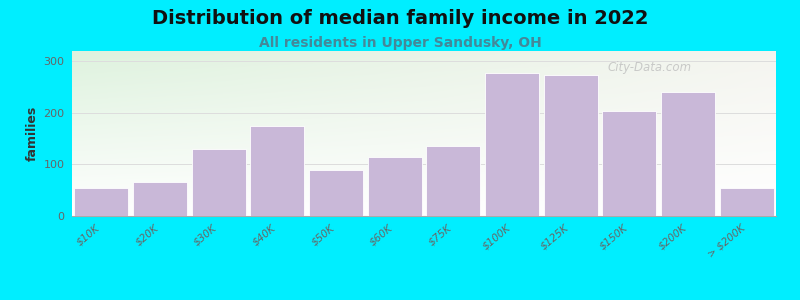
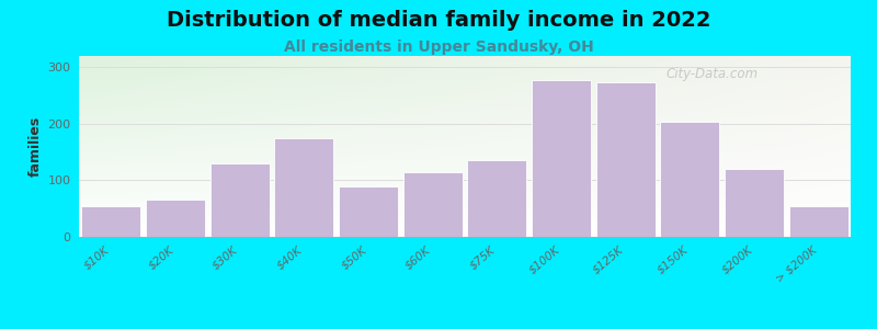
$200K: 240 -> 120
